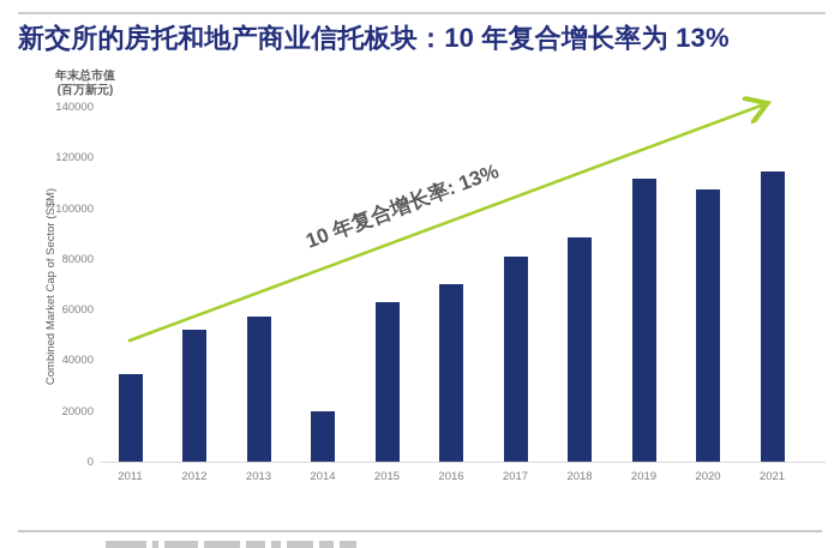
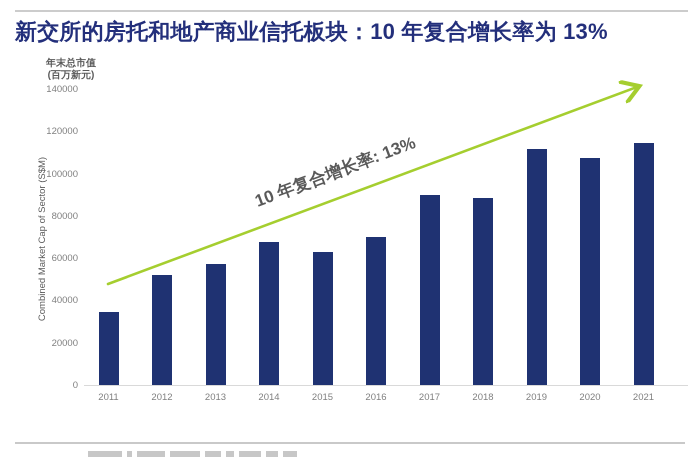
2014: 20000 -> 68000
2017: 81000 -> 90000
